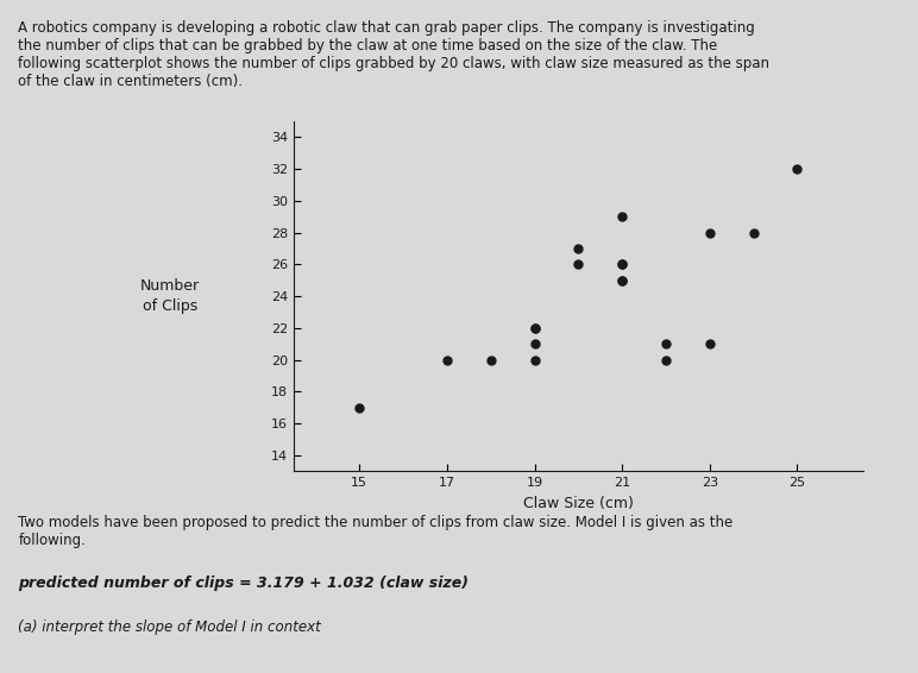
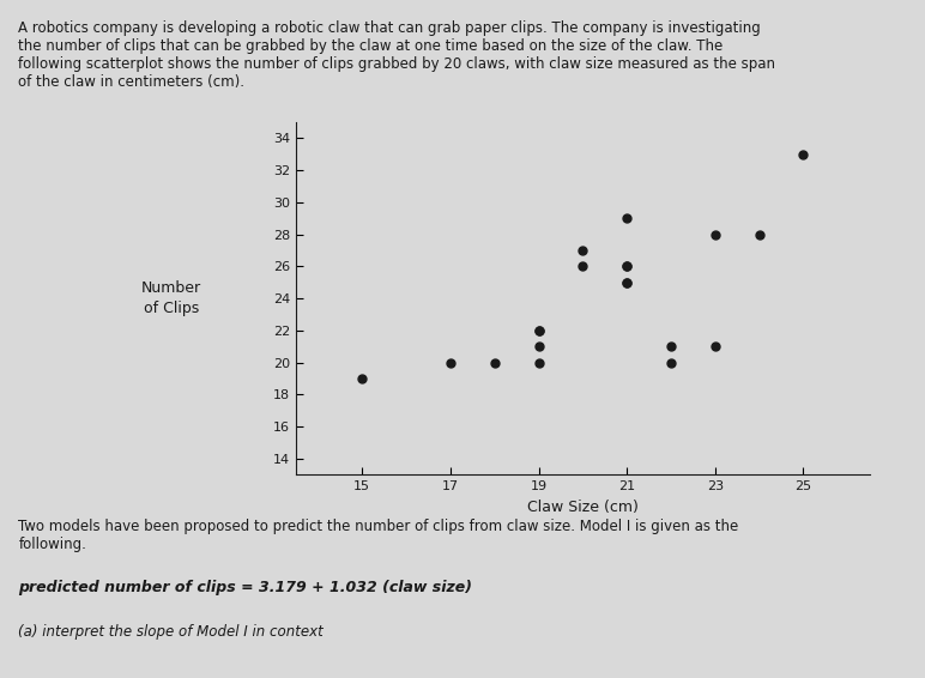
15: 17 -> 19
25: 32 -> 33
